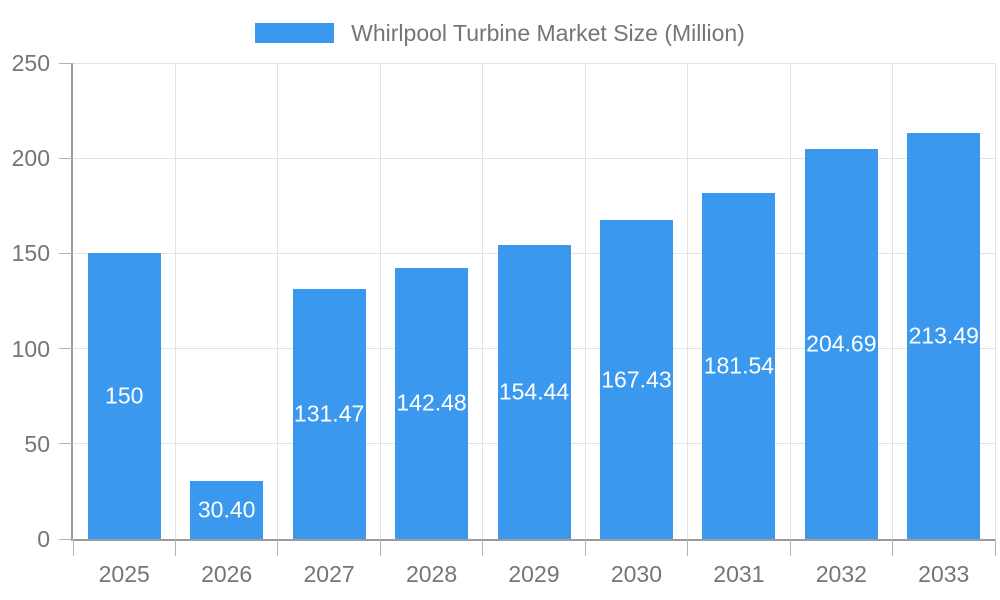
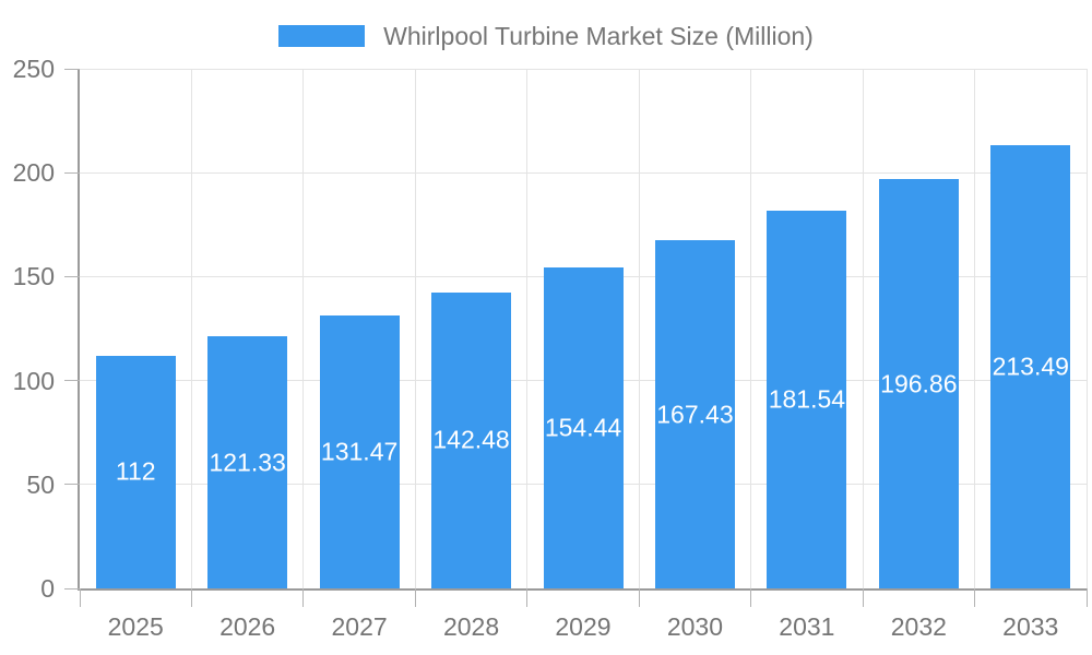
2025: 150 -> 112
2026: 30.40 -> 121.33
2032: 204.69 -> 196.86
